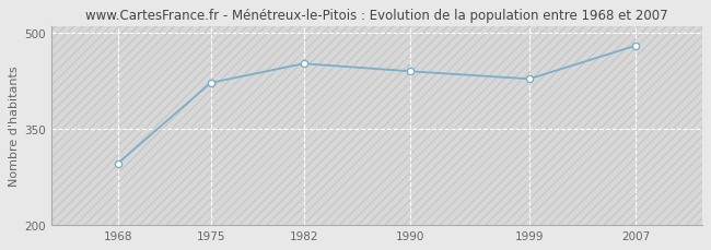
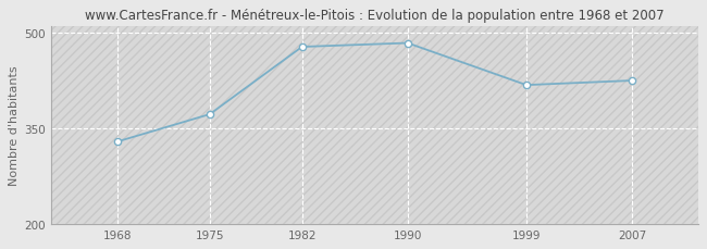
1968: 296 -> 329
1975: 422 -> 372
1982: 452 -> 478
1990: 440 -> 484
1999: 428 -> 418
2007: 480 -> 425
